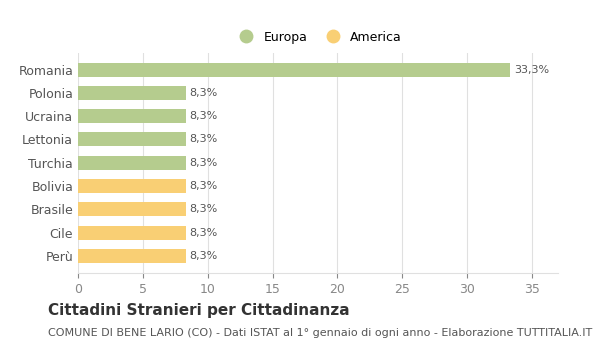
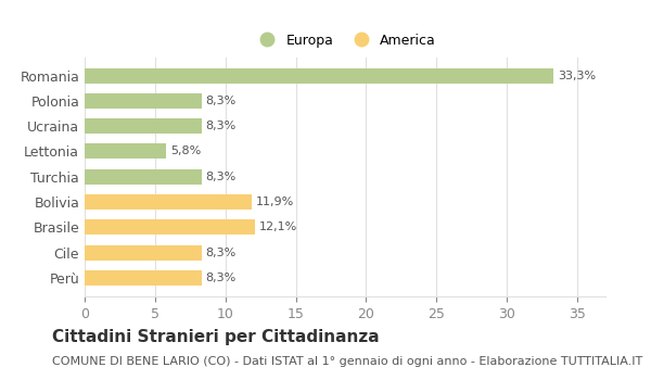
Lettonia: 8,3% -> 5,8%
Bolivia: 8,3% -> 11,9%
Brasile: 8,3% -> 12,1%
